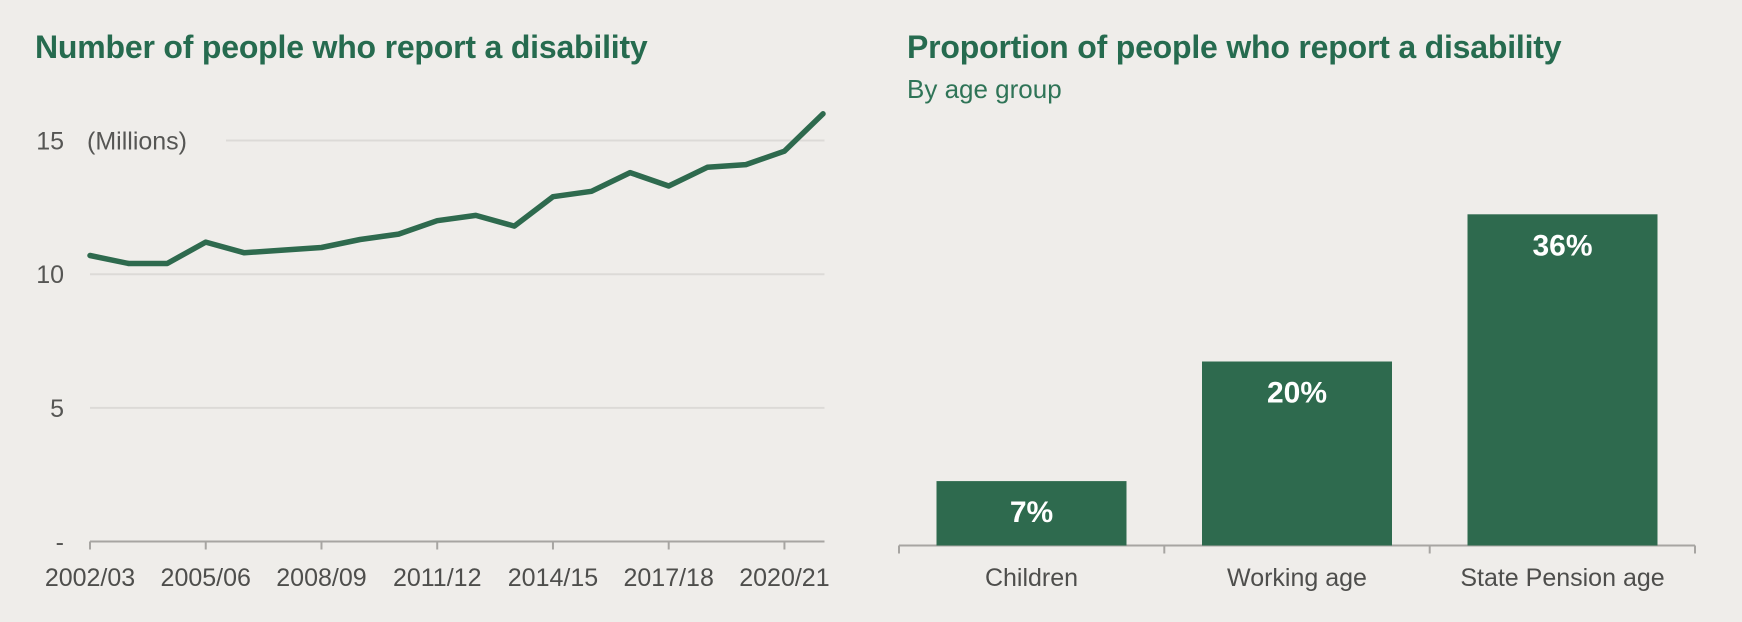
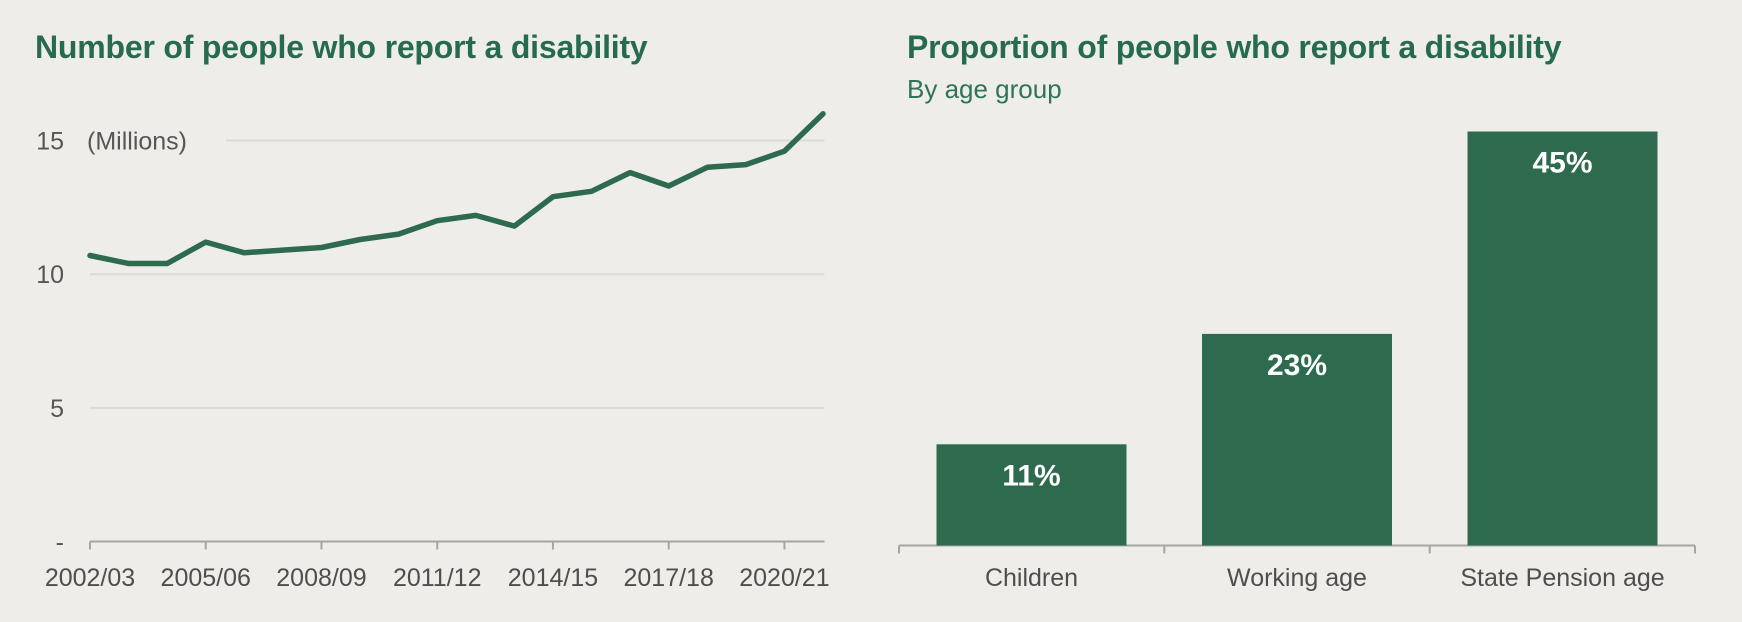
Proportion of people who report a disability/Children: 7% -> 11%
Proportion of people who report a disability/Working age: 20% -> 23%
Proportion of people who report a disability/State Pension age: 36% -> 45%
